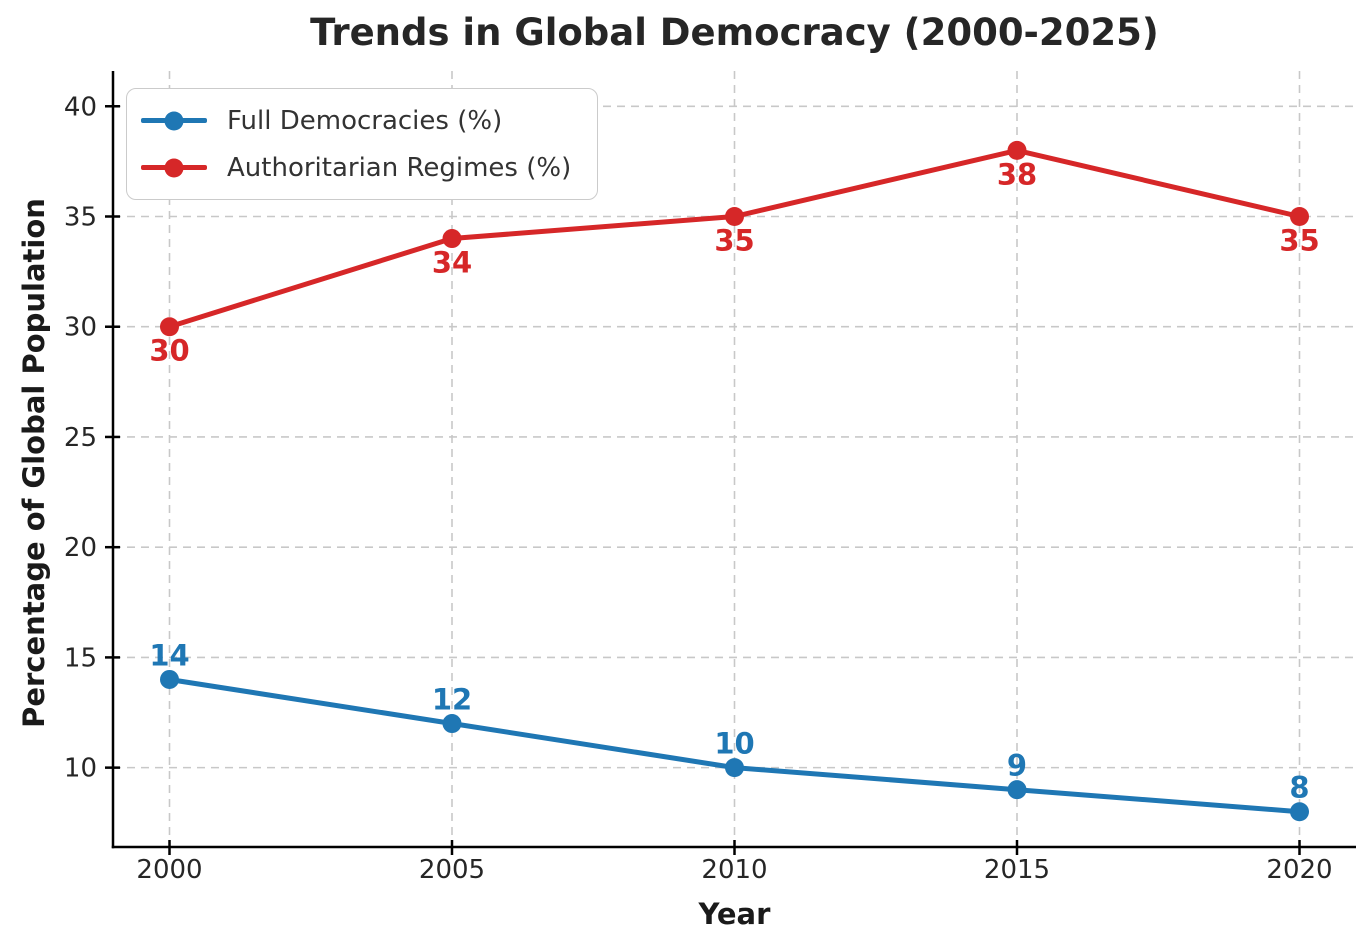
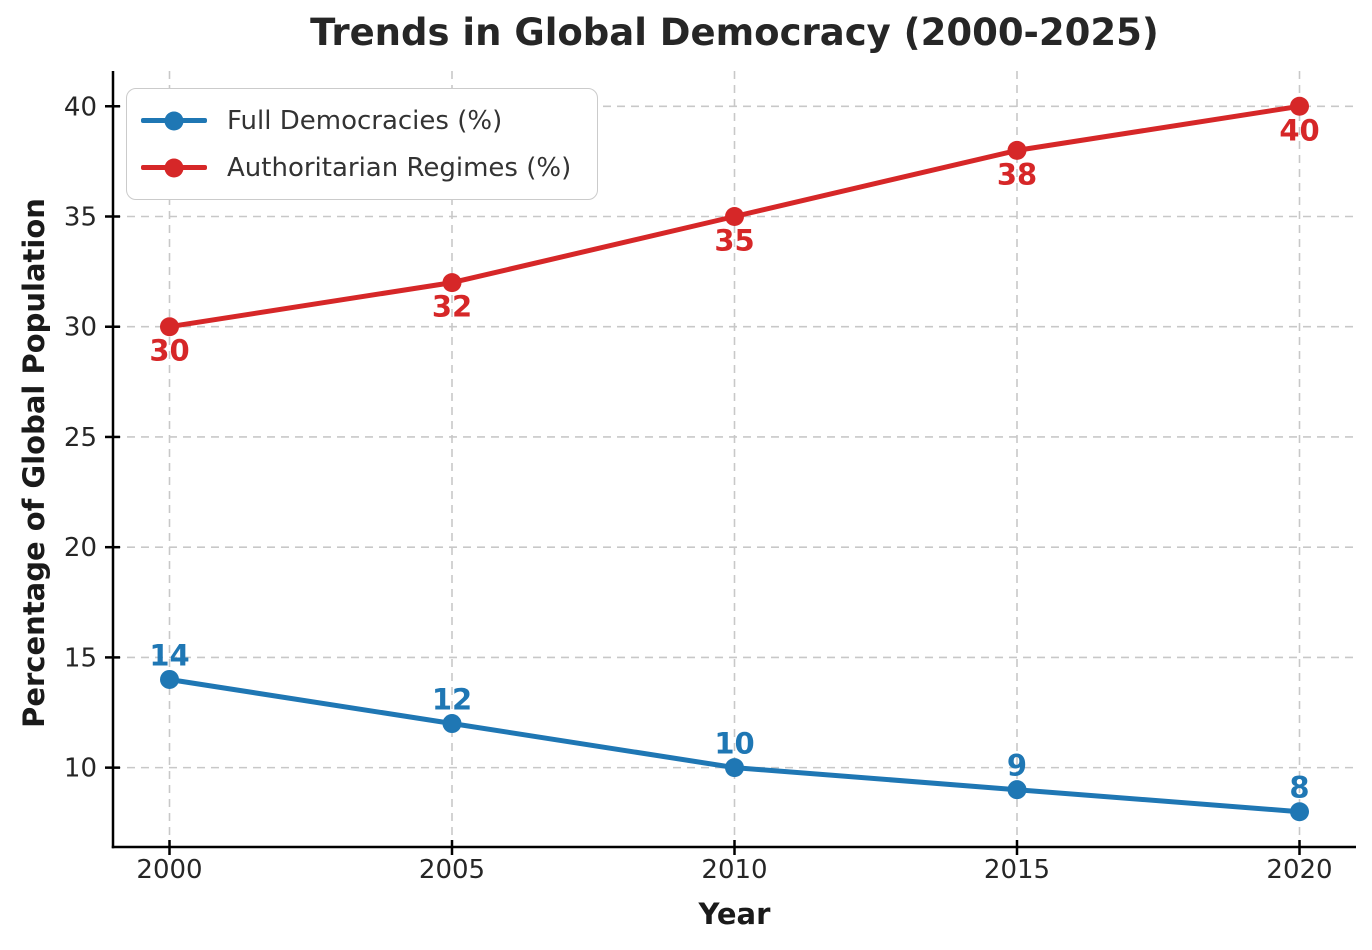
Authoritarian Regimes (%)/2005: 34 -> 32
Authoritarian Regimes (%)/2020: 35 -> 40
